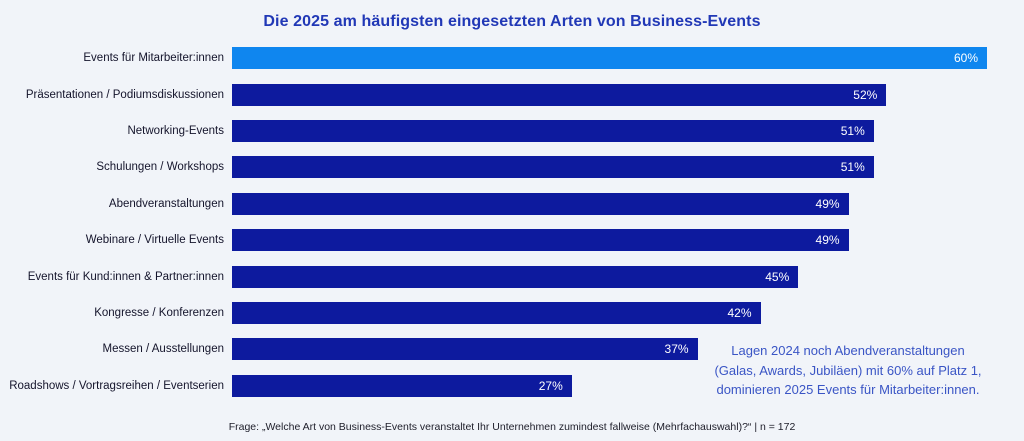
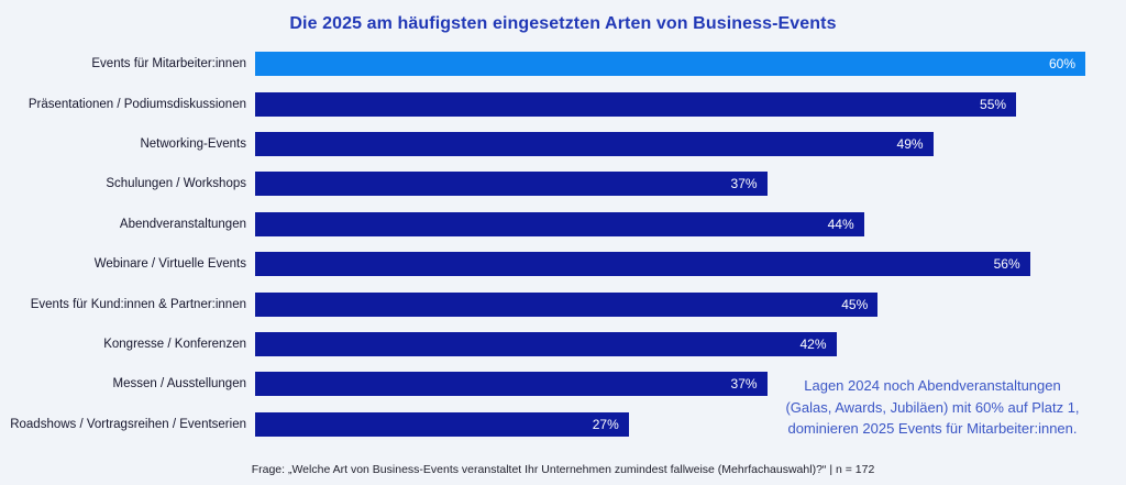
Präsentationen / Podiumsdiskussionen: 52% -> 55%
Networking-Events: 51% -> 49%
Schulungen / Workshops: 51% -> 37%
Abendveranstaltungen: 49% -> 44%
Webinare / Virtuelle Events: 49% -> 56%
